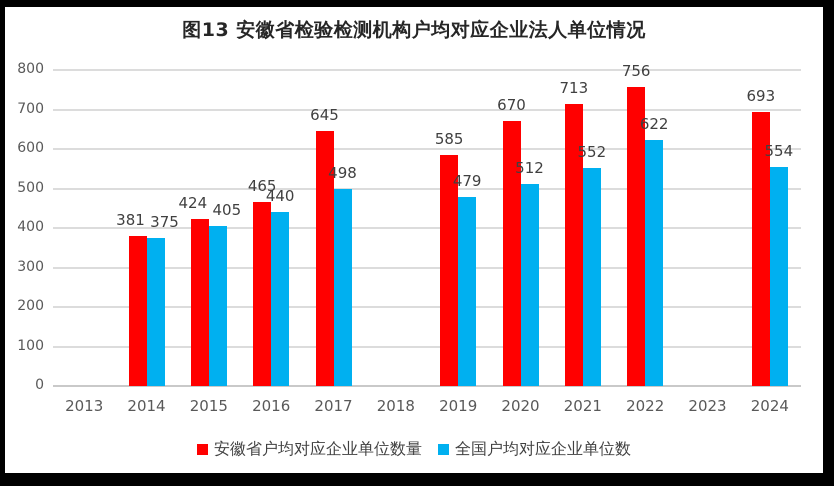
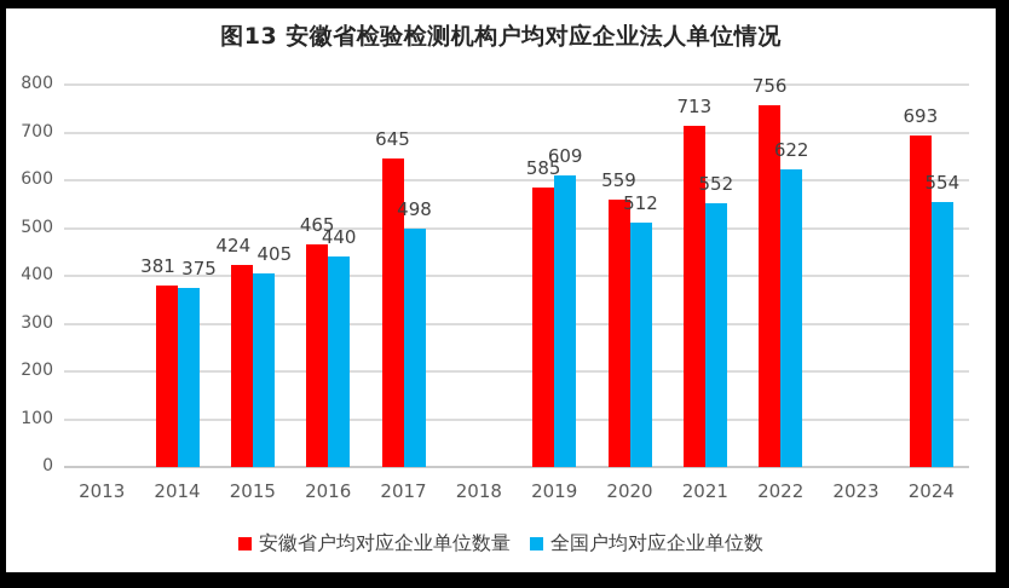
全国户均对应企业单位数/2019: 479 -> 609
安徽省户均对应企业单位数量/2020: 670 -> 559
